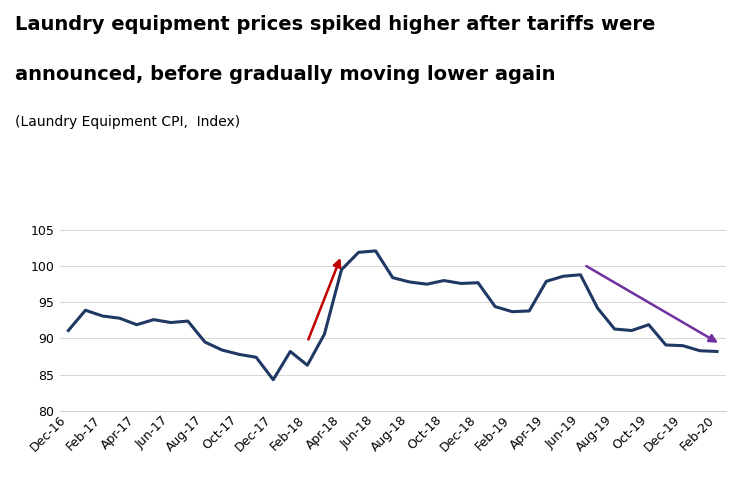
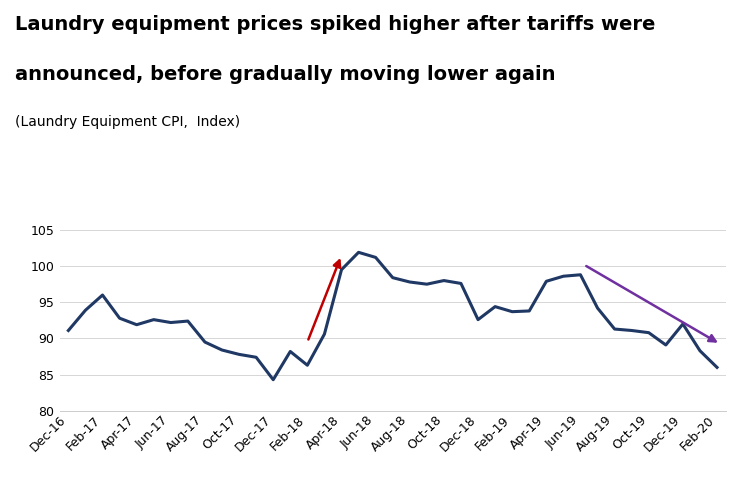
Feb-17: 93.1 -> 96.0
Jun-18: 102.1 -> 101.2
Dec-18: 97.7 -> 92.6
Oct-19: 91.9 -> 90.8
Dec-19: 89.0 -> 92.0
Feb-20: 88.2 -> 86.0
